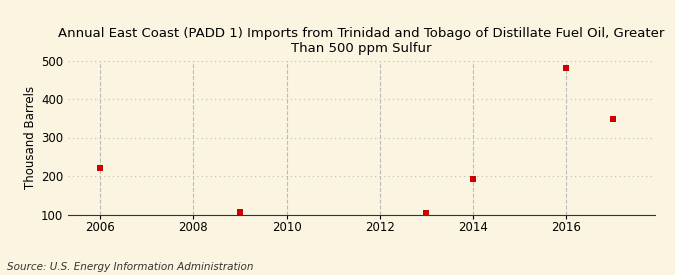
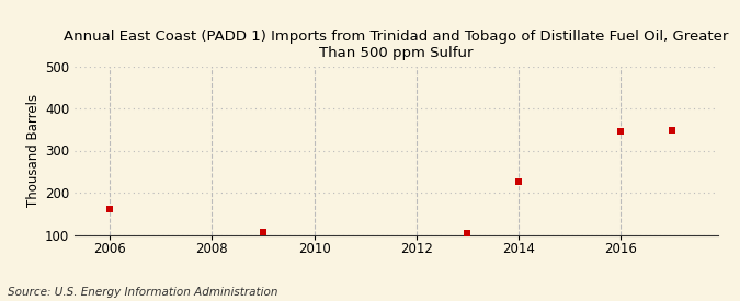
2006: 222 -> 160
2014: 193 -> 225
2016: 481 -> 345
